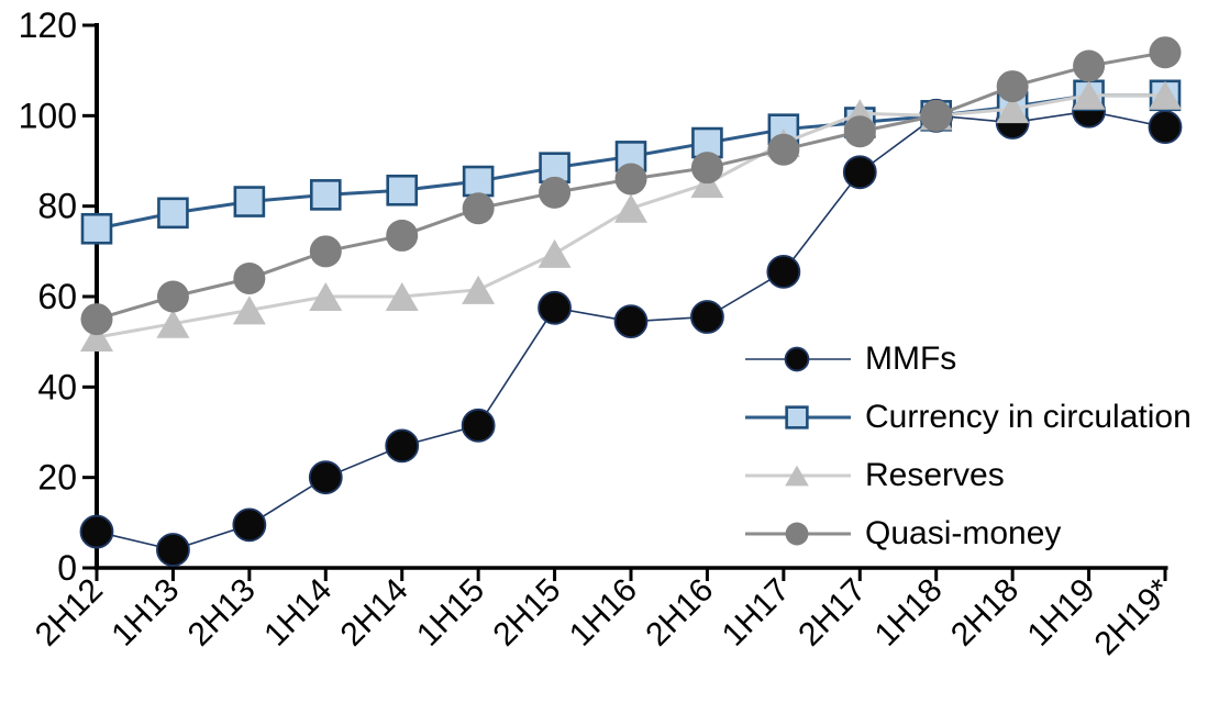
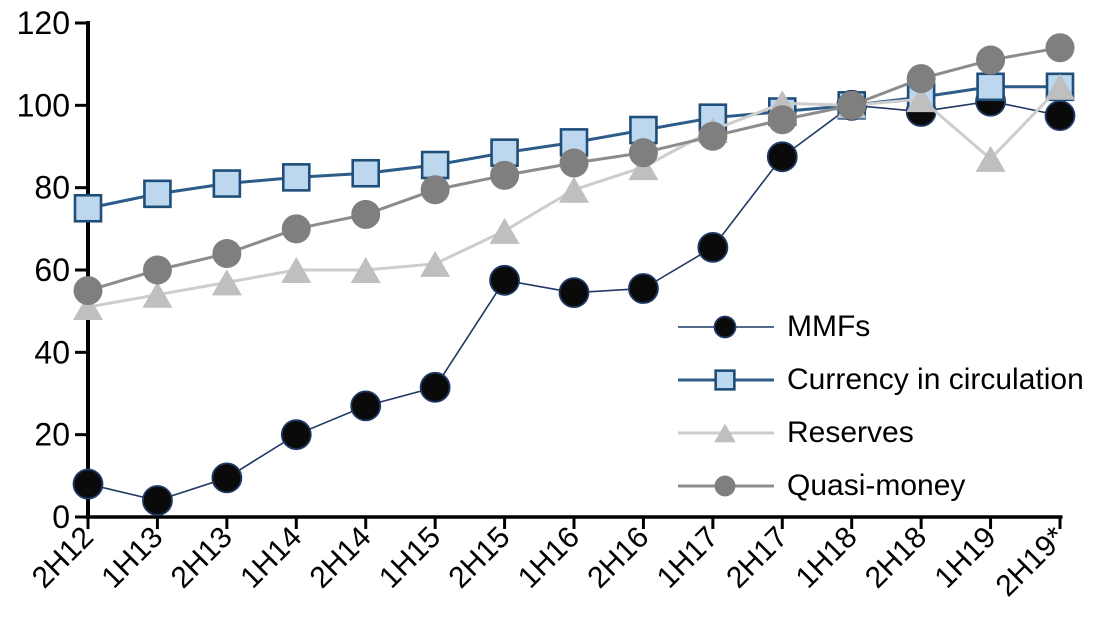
Reserves/1H19: 104 -> 87
